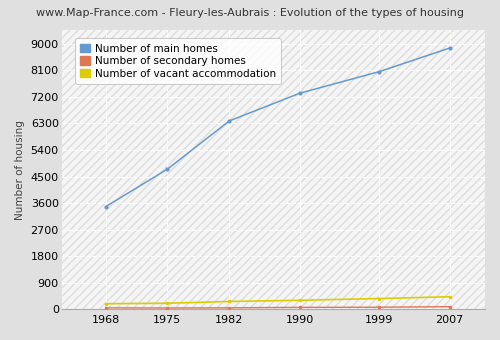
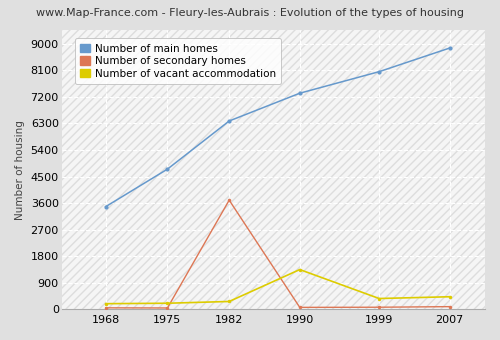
Number of secondary homes/1982: 60 -> 3700
Number of vacant accommodation/1990: 310 -> 1350
